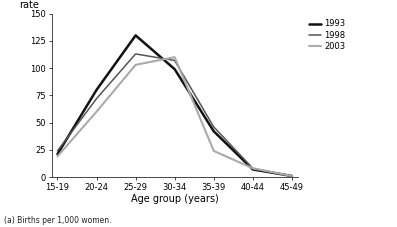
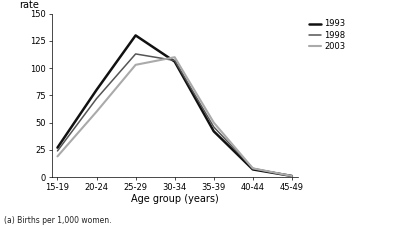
1993/15-19: 21 -> 27
1993/30-34: 99 -> 106
2003/35-39: 24 -> 50
